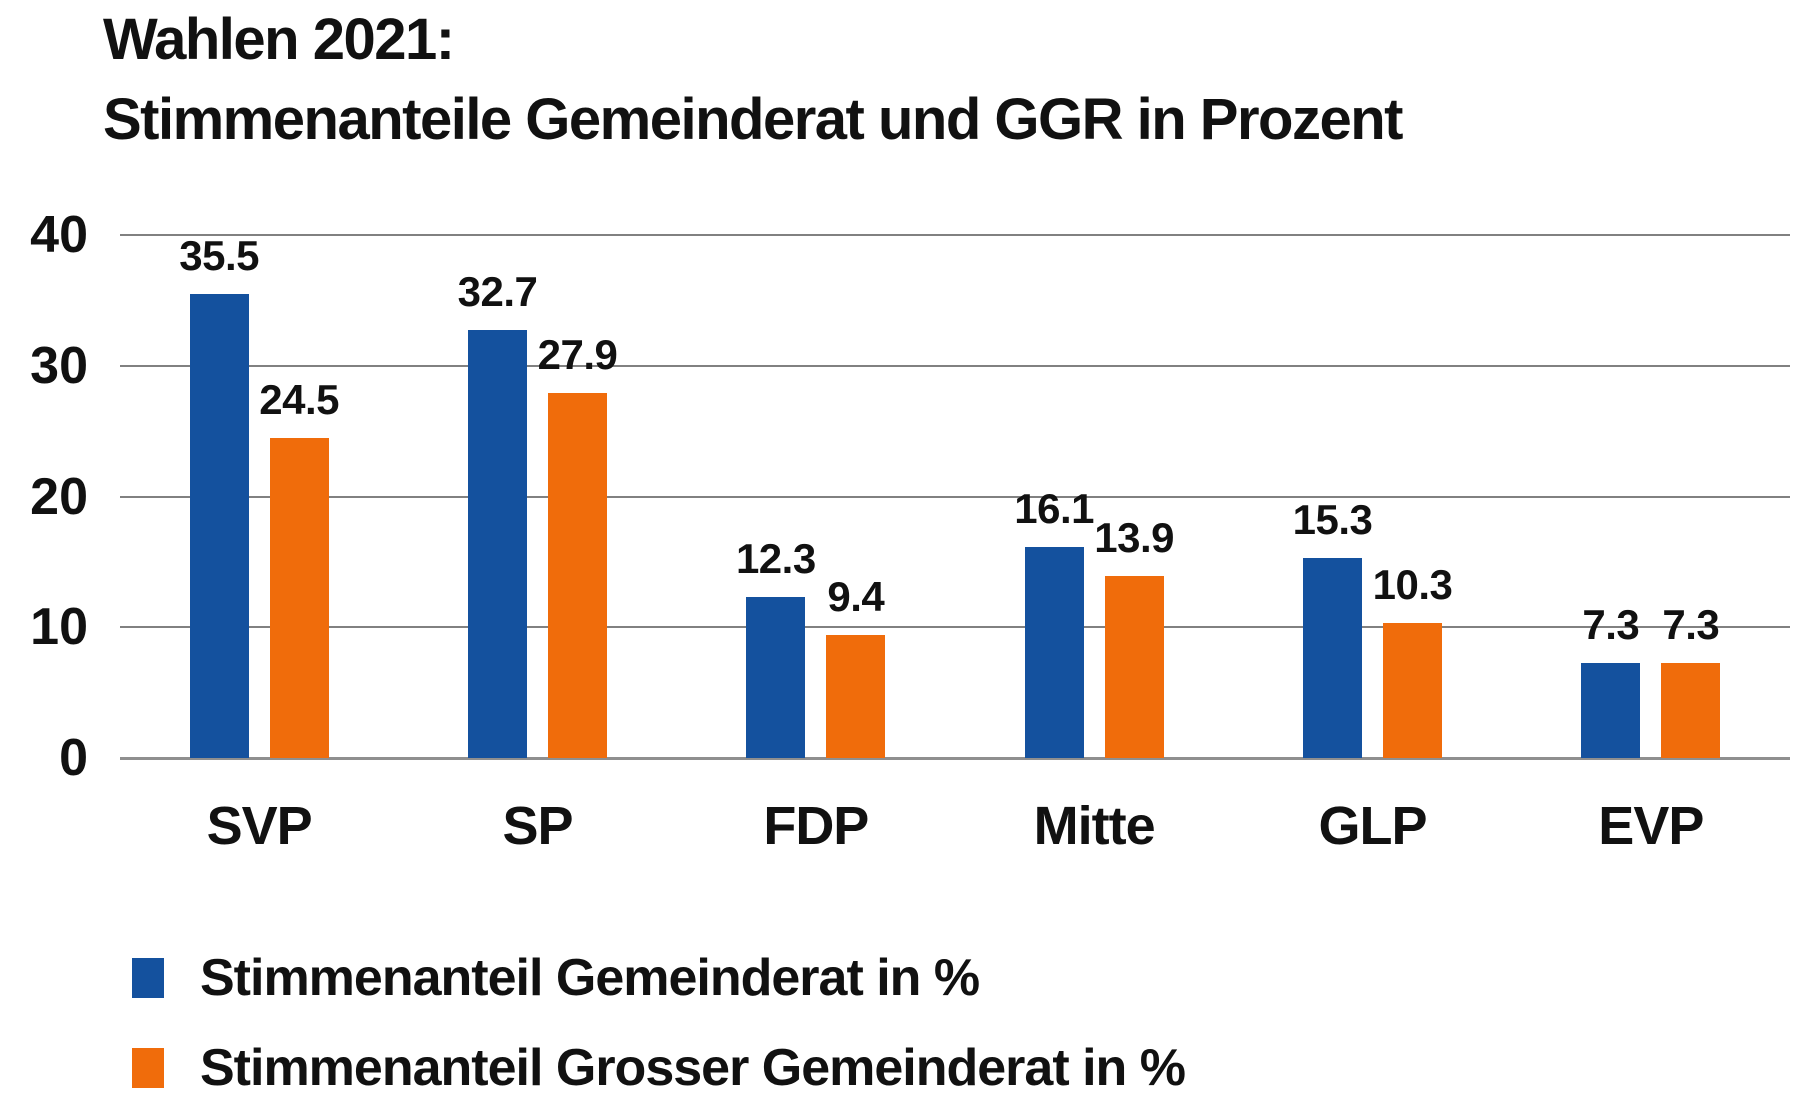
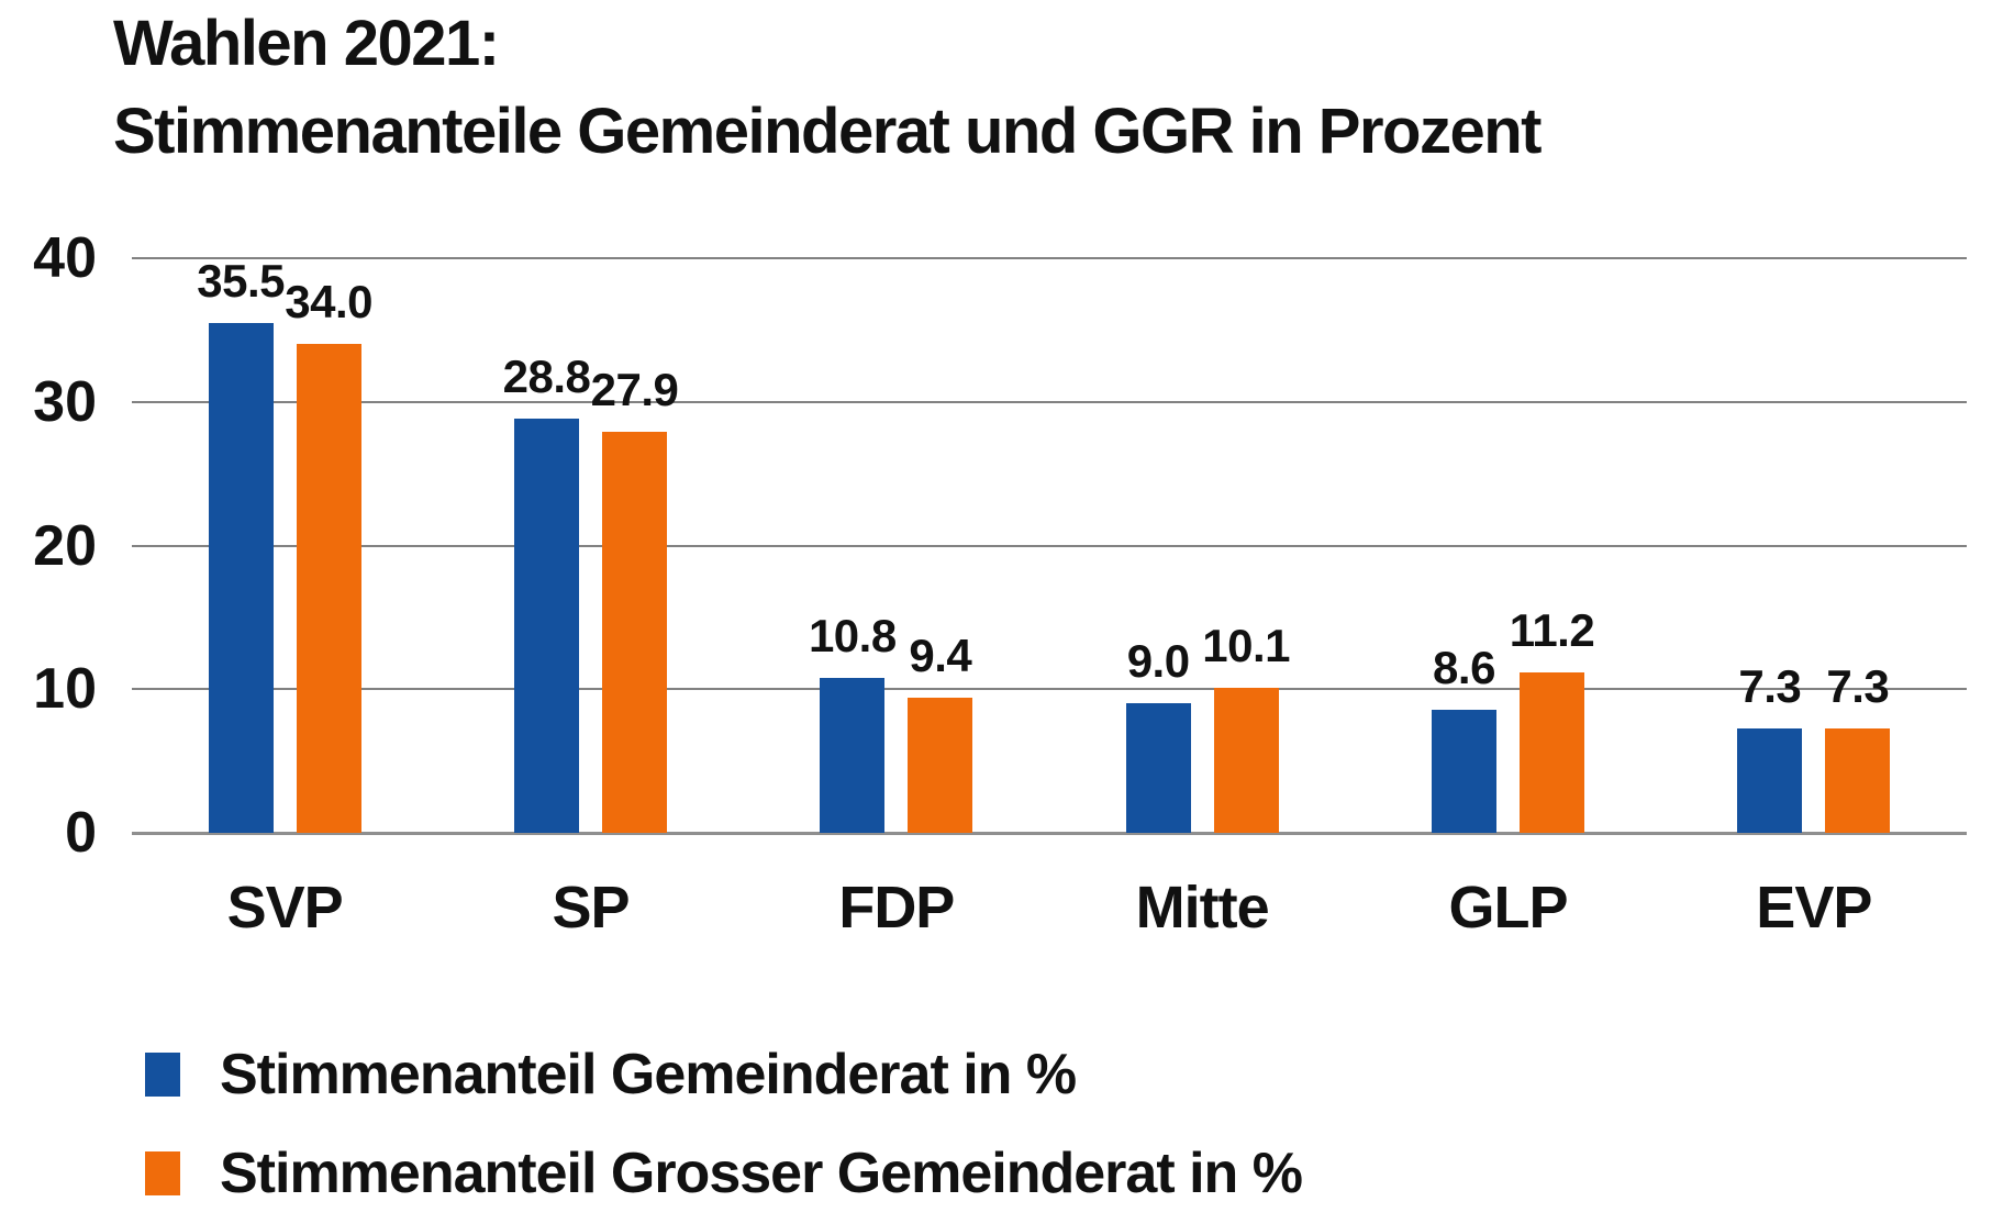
Stimmenanteil Grosser Gemeinderat in %/SVP: 24.5 -> 34.0
Stimmenanteil Gemeinderat in %/SP: 32.7 -> 28.8
Stimmenanteil Gemeinderat in %/FDP: 12.3 -> 10.8
Stimmenanteil Gemeinderat in %/Mitte: 16.1 -> 9.0
Stimmenanteil Grosser Gemeinderat in %/Mitte: 13.9 -> 10.1
Stimmenanteil Gemeinderat in %/GLP: 15.3 -> 8.6
Stimmenanteil Grosser Gemeinderat in %/GLP: 10.3 -> 11.2
